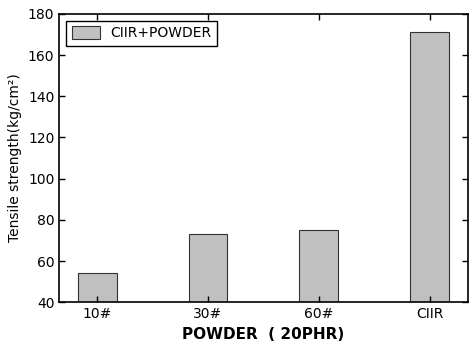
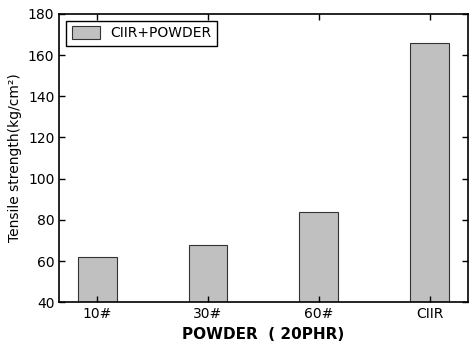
10#: 54 -> 62
30#: 73 -> 68
60#: 75 -> 84
CIIR: 171 -> 166
